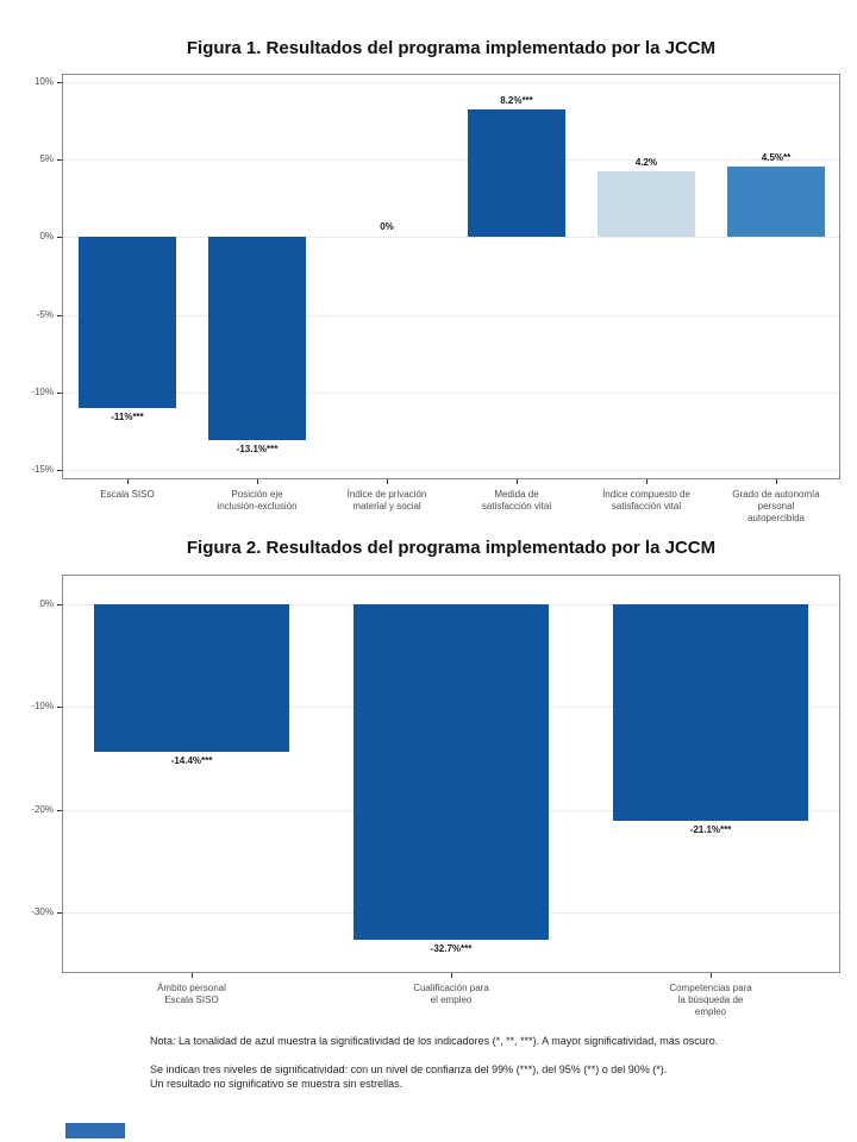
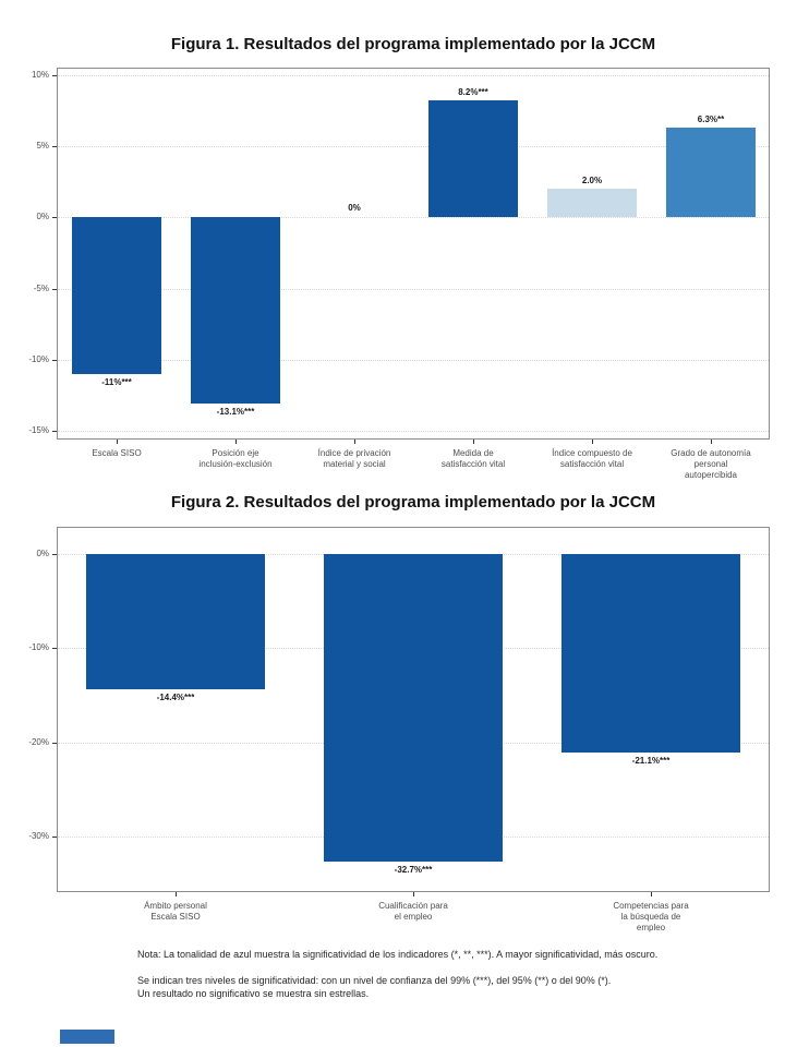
Figura 1. Resultados del programa implementado por la JCCM/Índice compuesto de satisfacción vital: 4.2% -> 2.0%
Figura 1. Resultados del programa implementado por la JCCM/Grado de autonomía personal autopercibida: 4.5 -> 6.3
